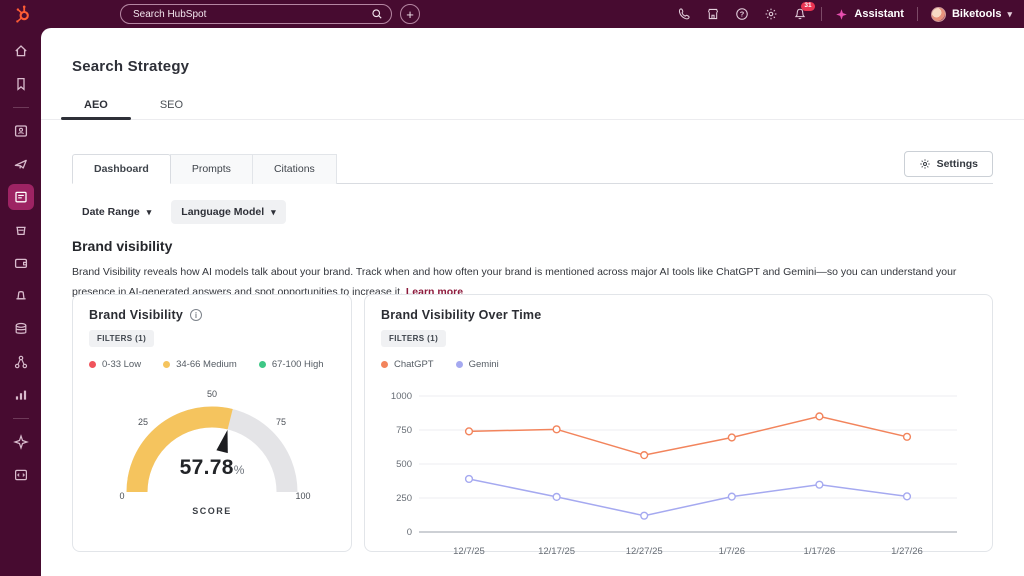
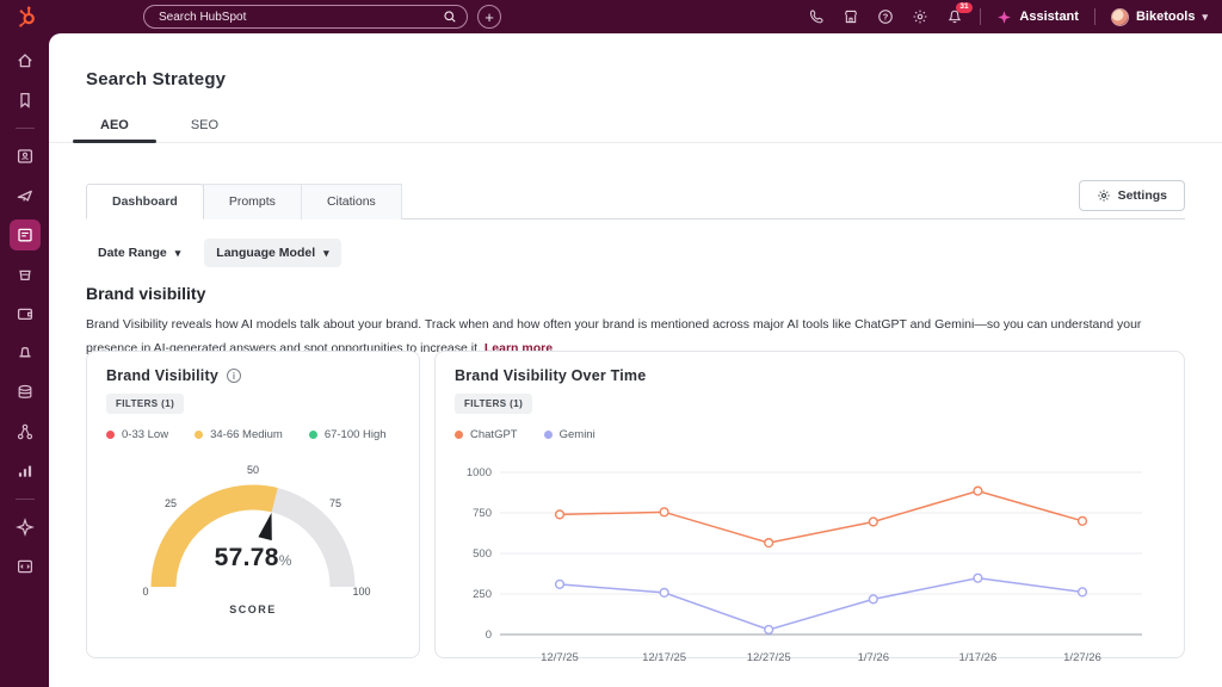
Gemini/12/7/25: 390 -> 310
Gemini/12/27/25: 120 -> 30
Gemini/1/7/26: 260 -> 220
ChatGPT/1/17/26: 850 -> 880
